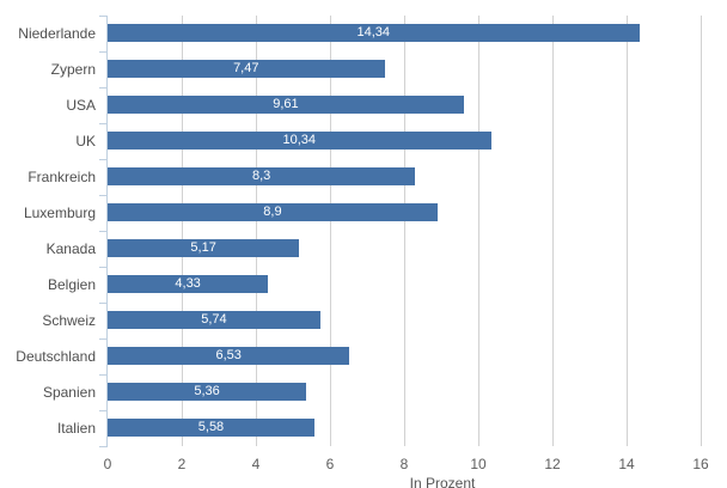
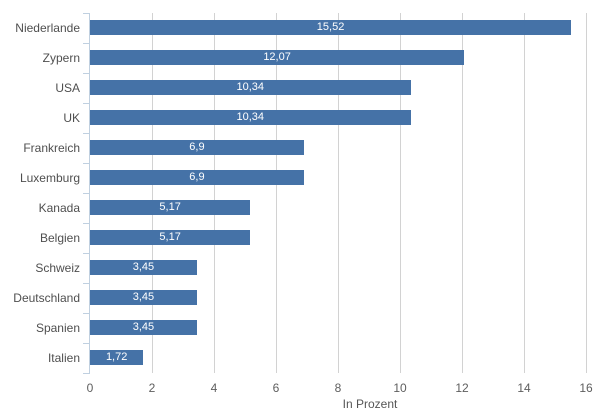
Niederlande: 14,34 -> 15,52
Zypern: 7,47 -> 12,07
USA: 9,61 -> 10,34
Frankreich: 8,3 -> 6,9
Luxemburg: 8,9 -> 6,9
Belgien: 4,33 -> 5,17
Schweiz: 5,74 -> 3,45
Deutschland: 6,53 -> 3,45
Spanien: 5,36 -> 3,45
Italien: 5,58 -> 1,72
